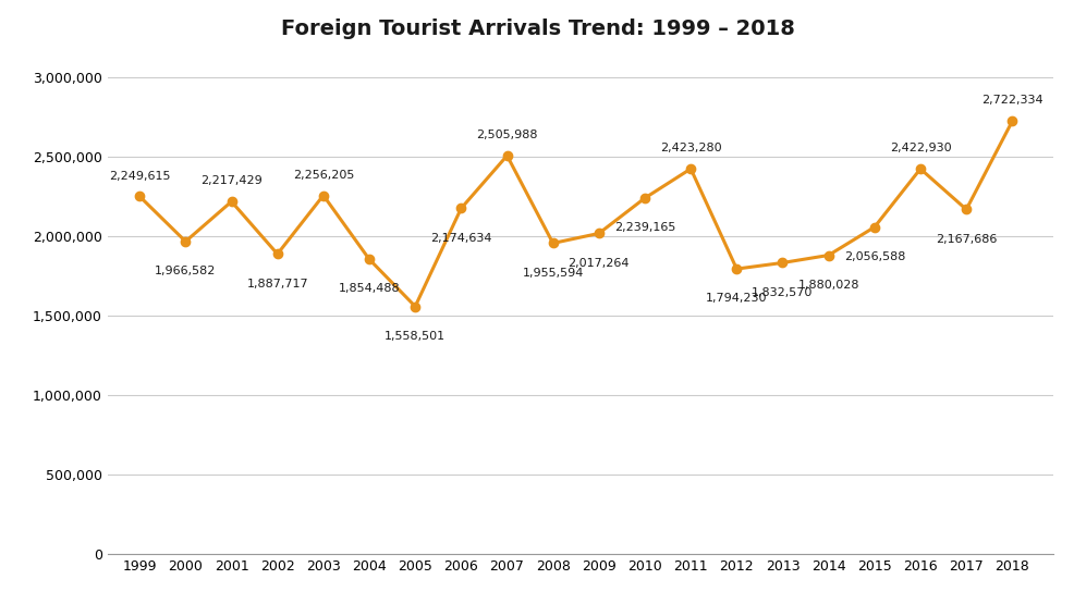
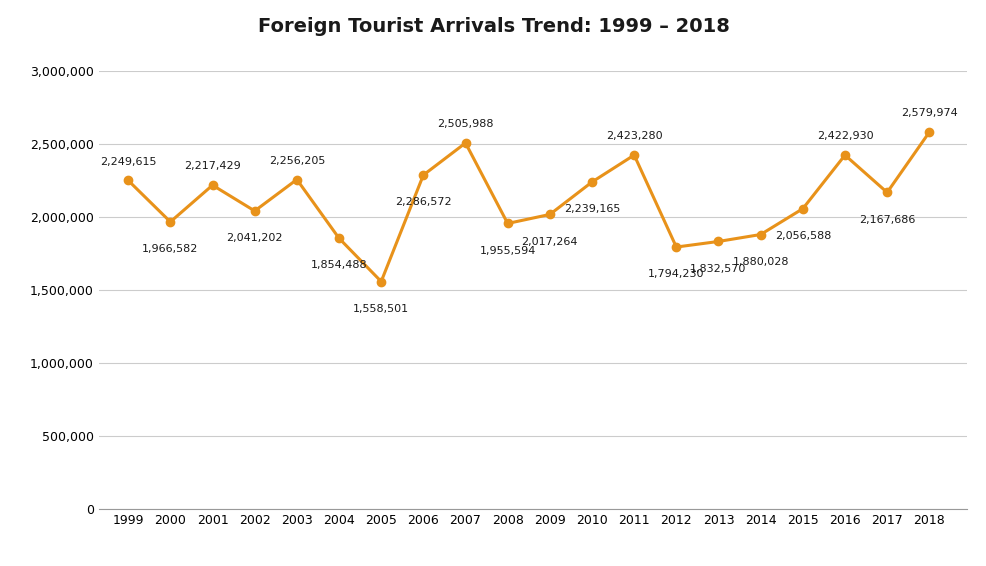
2002: 1,887,717 -> 2,041,202
2006: 2,174,634 -> 2,286,572
2018: 2,722,334 -> 2,579,974
